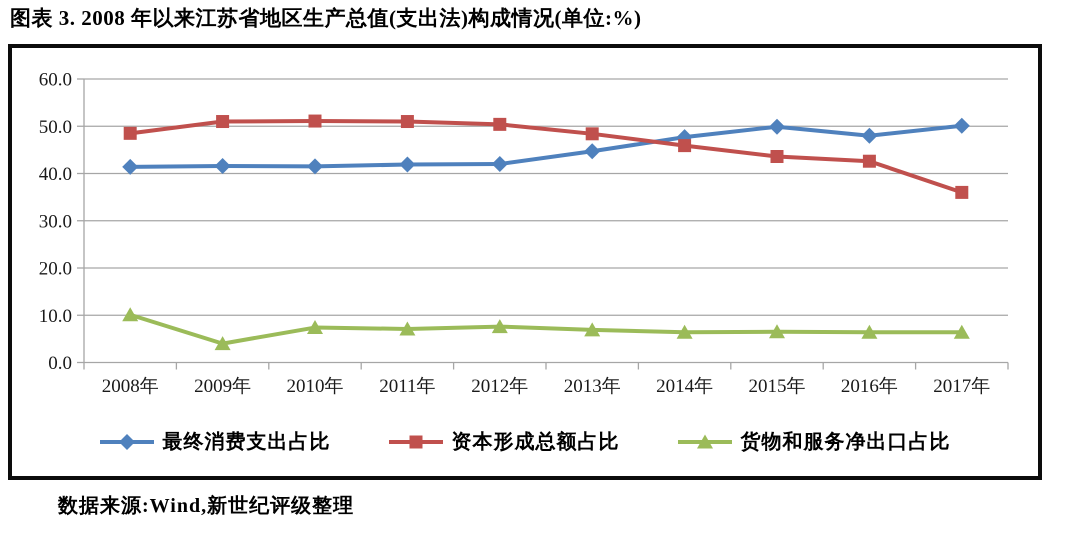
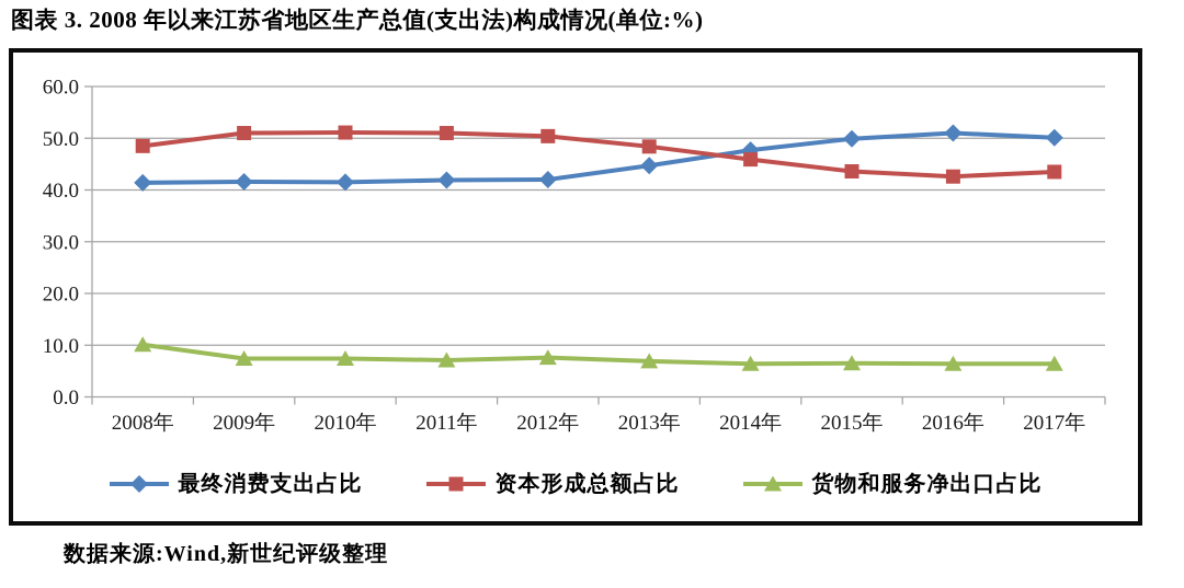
货物和服务净出口占比/2009年: 4 -> 7
最终消费支出占比/2016年: 48 -> 51
资本形成总额占比/2017年: 36 -> 44
